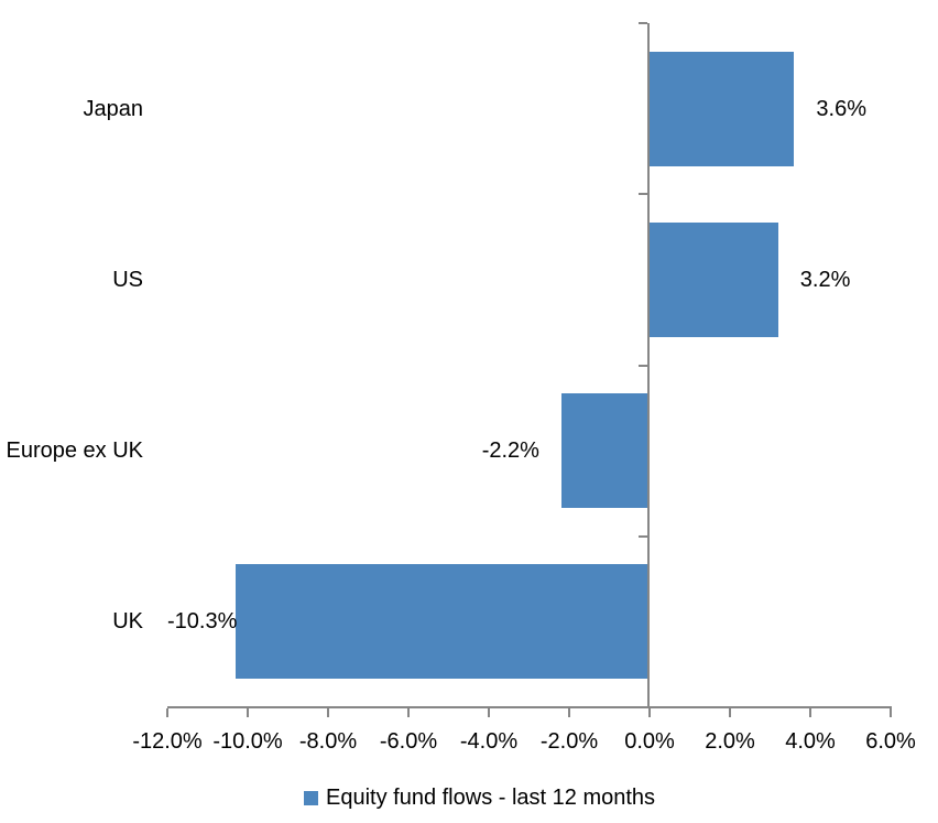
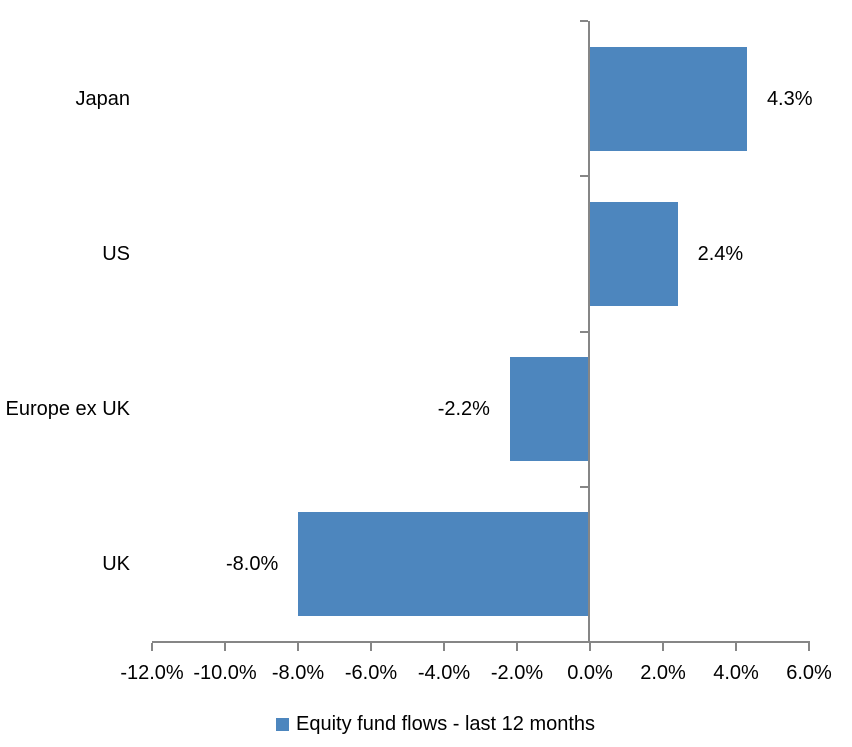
Japan: 3.6% -> 4.3%
US: 3.2% -> 2.4%
UK: -10.3% -> -8.0%
